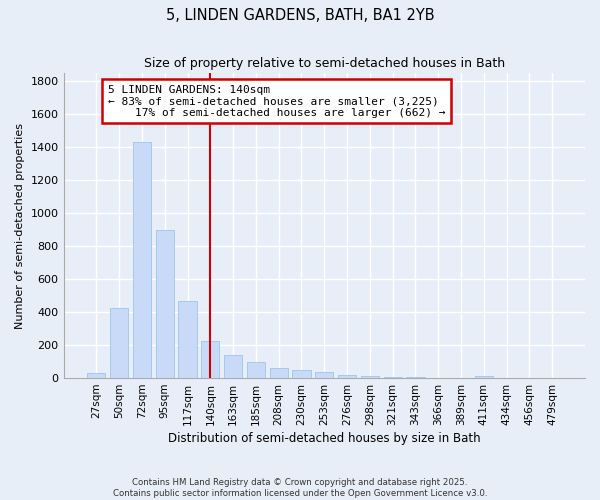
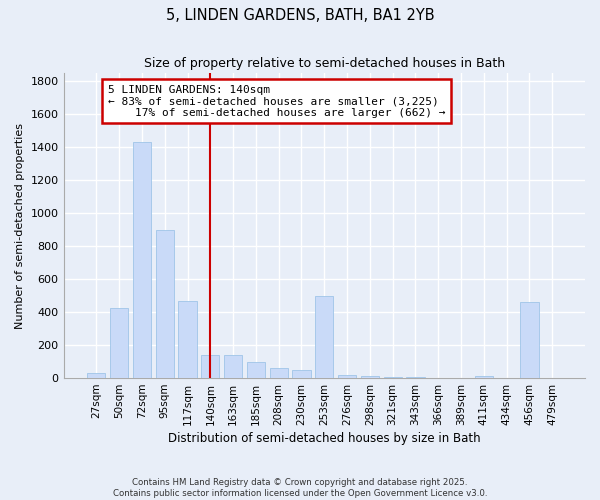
140sqm: 220 -> 140
253sqm: 40 -> 500
456sqm: 0 -> 460
